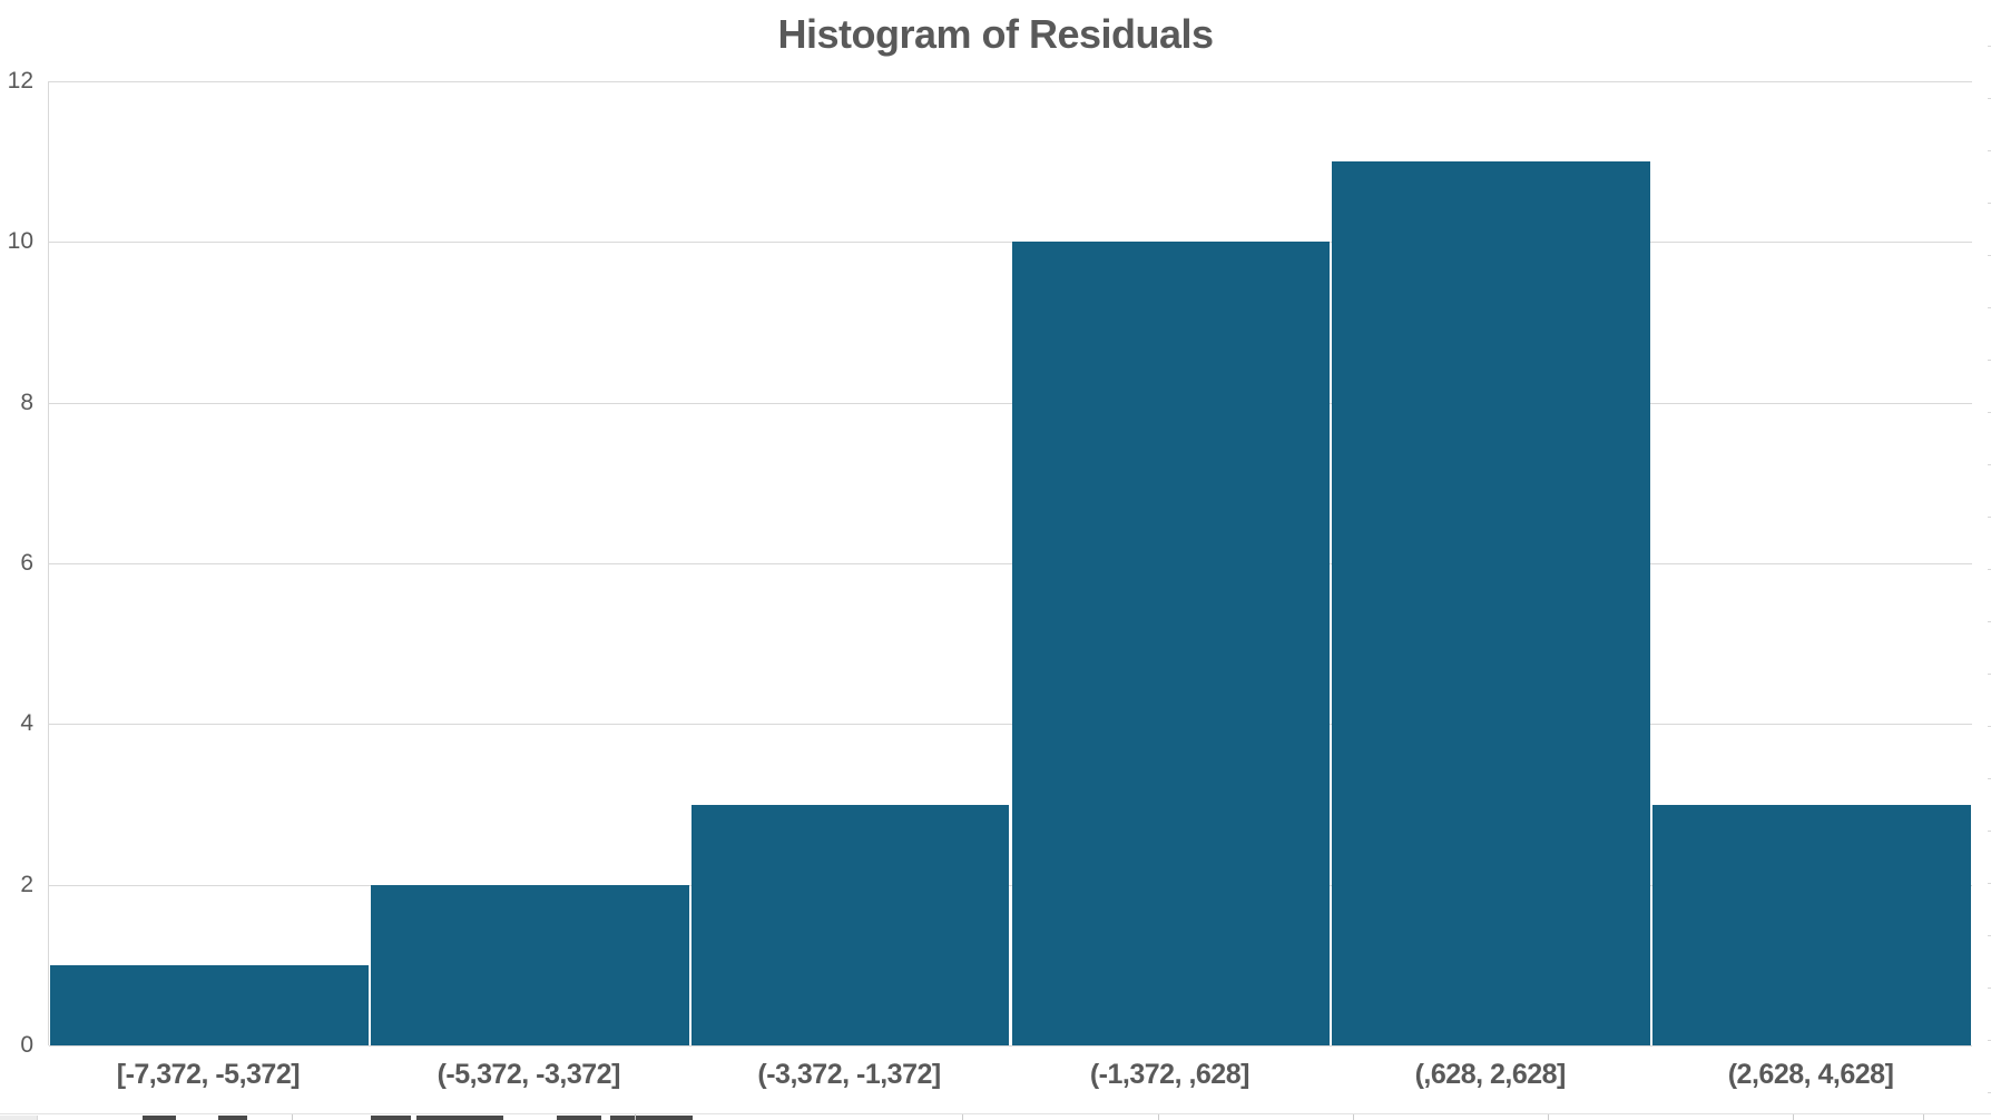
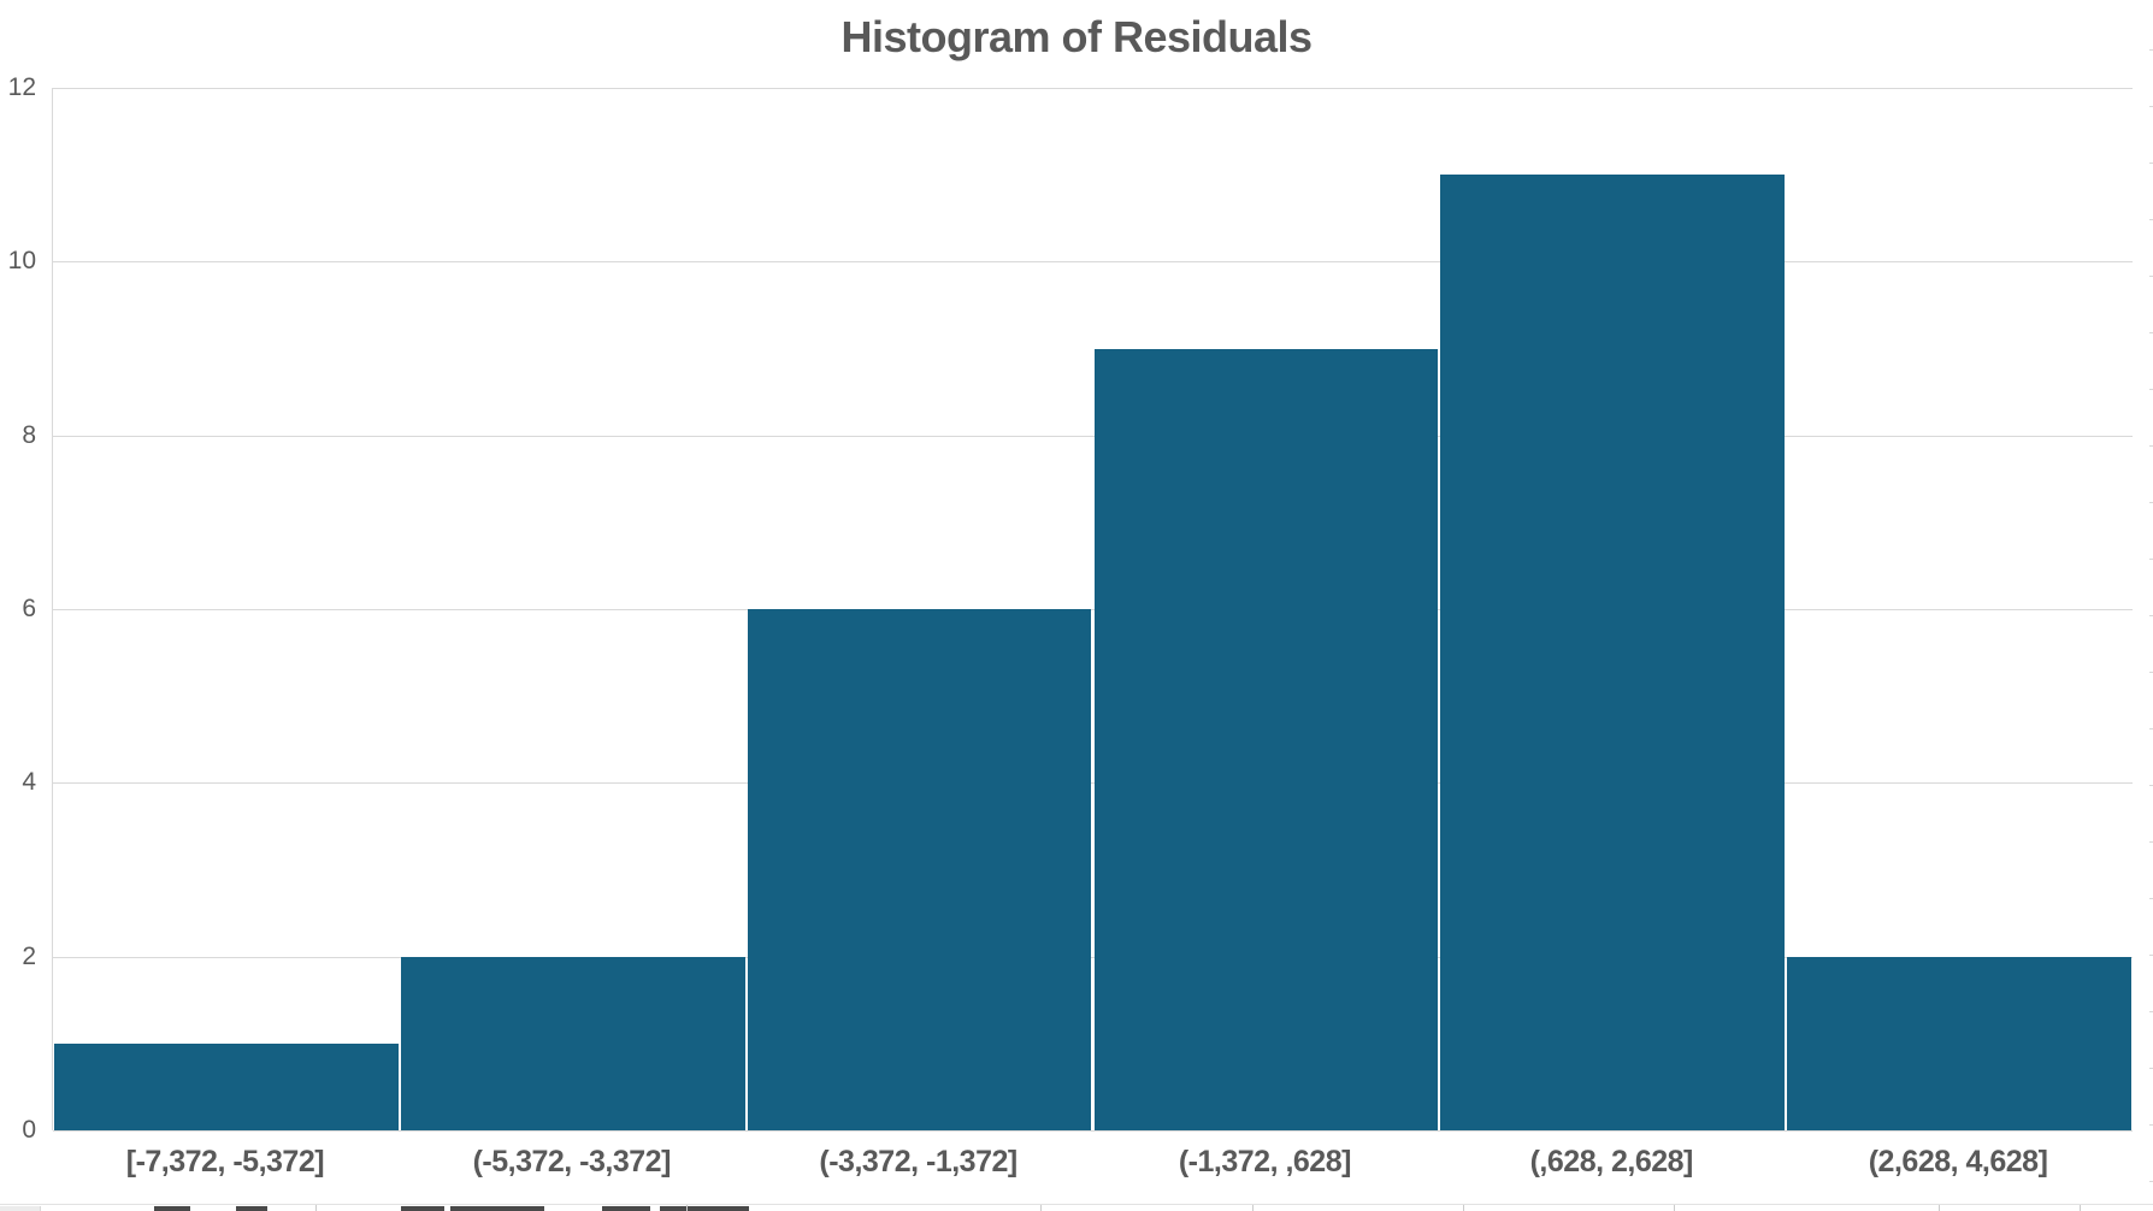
(-3,372, -1,372]: 3 -> 6
(-1,372, ,628]: 10 -> 9
(2,628, 4,628]: 3 -> 2
